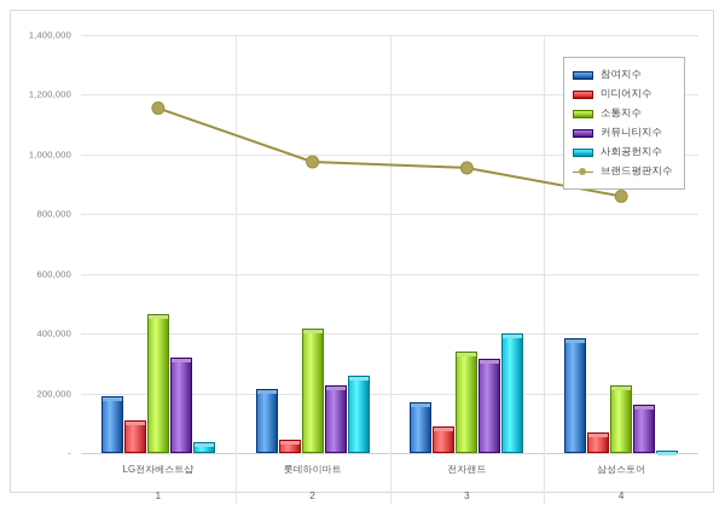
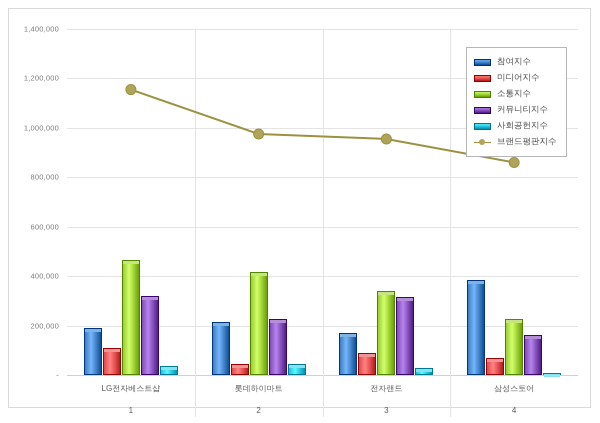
사회공헌지수/롯데하이마트: 260000 -> 40000
사회공헌지수/전자랜드: 400000 -> 30000
